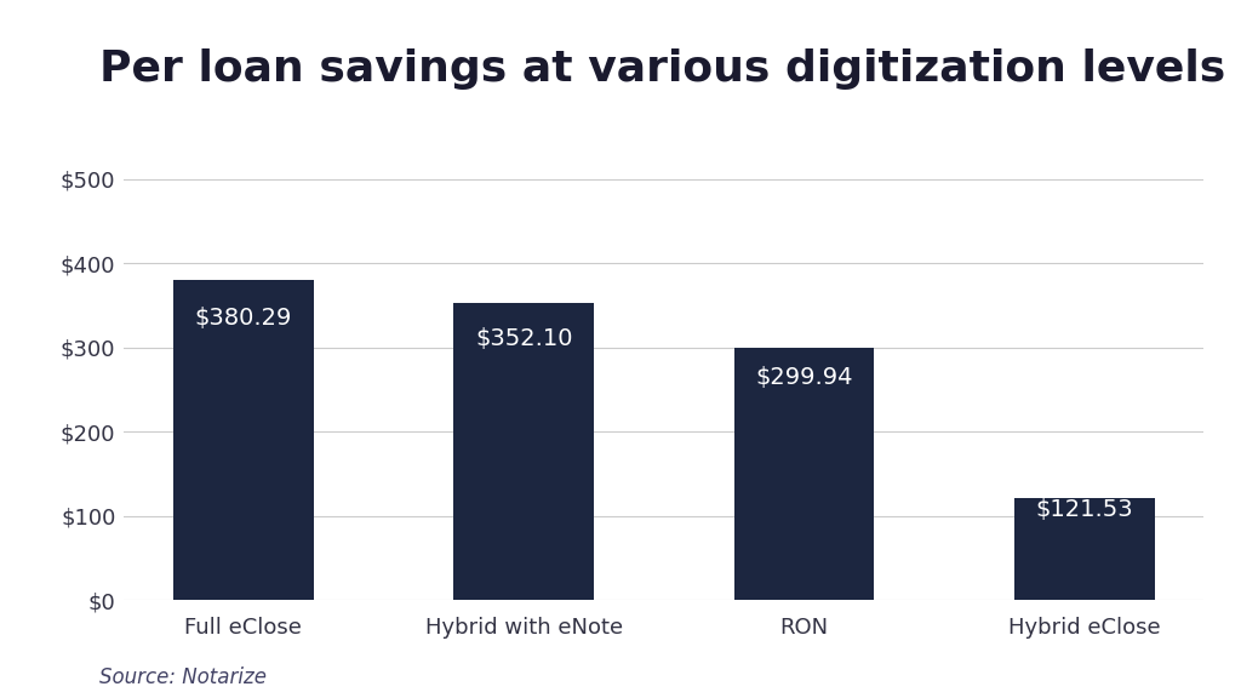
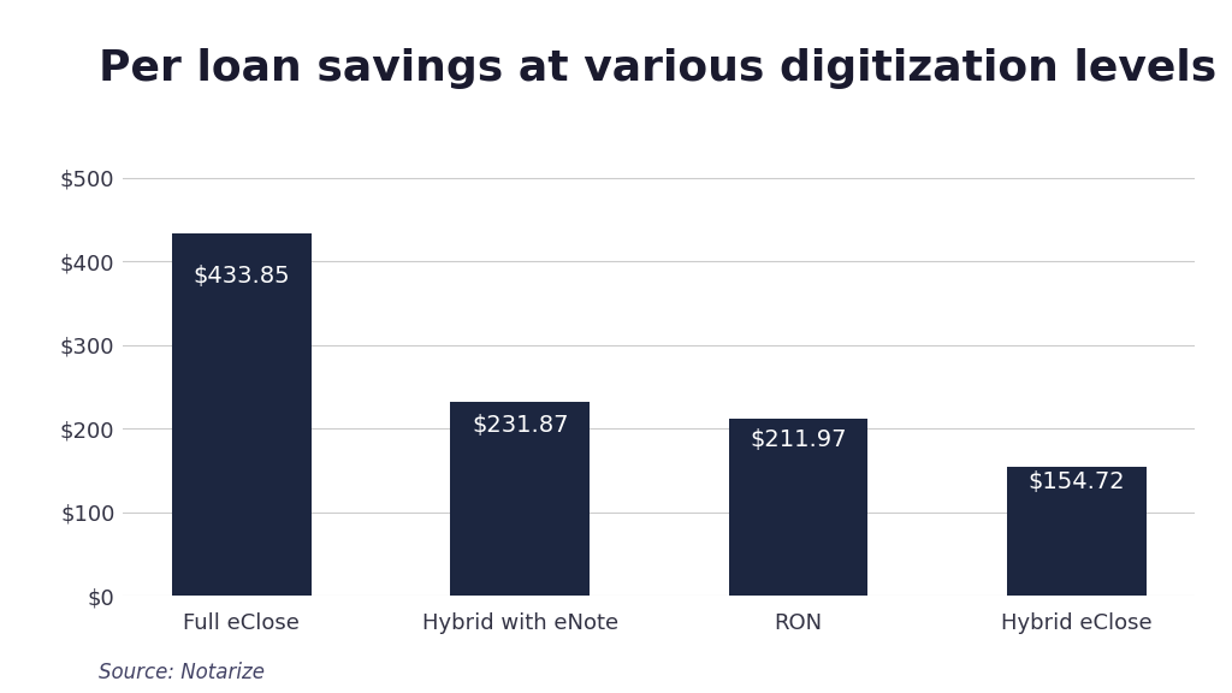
Full eClose: $380.29 -> $433.85
Hybrid with eNote: $352.10 -> $231.87
RON: $299.94 -> $211.97
Hybrid eClose: $121.53 -> $154.72
